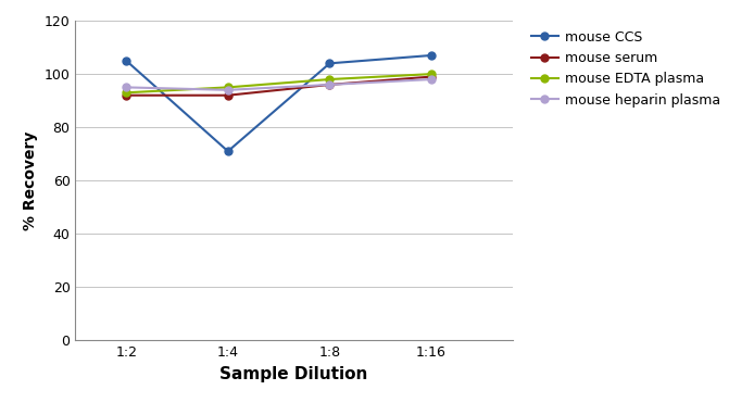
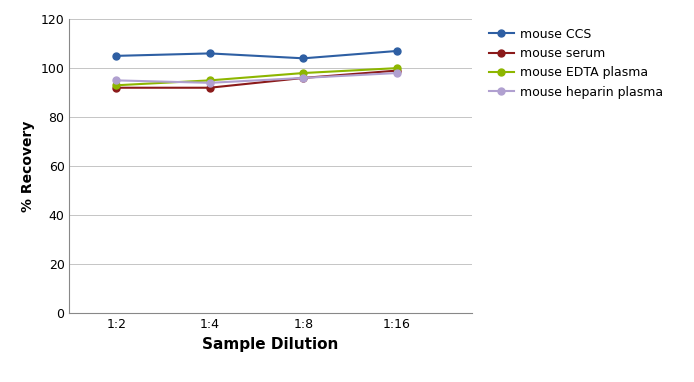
mouse CCS/1:4: 71 -> 106
